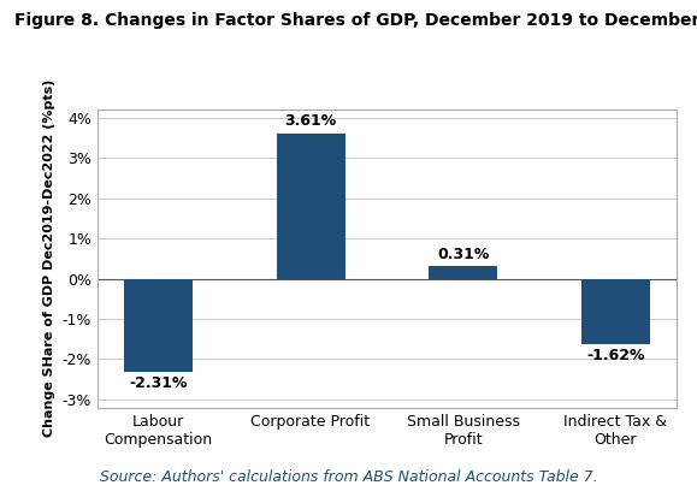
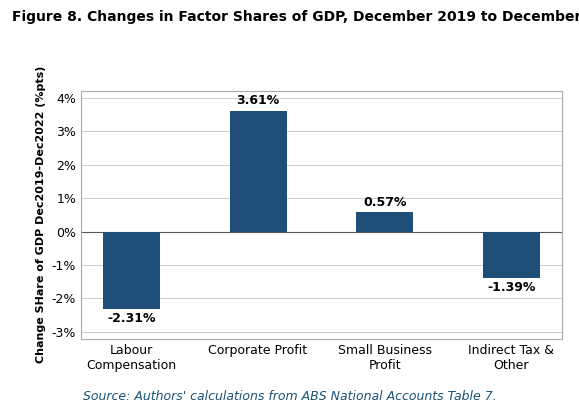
Small Business Profit: 0.31% -> 0.57%
Indirect Tax & Other: -1.62% -> -1.39%
